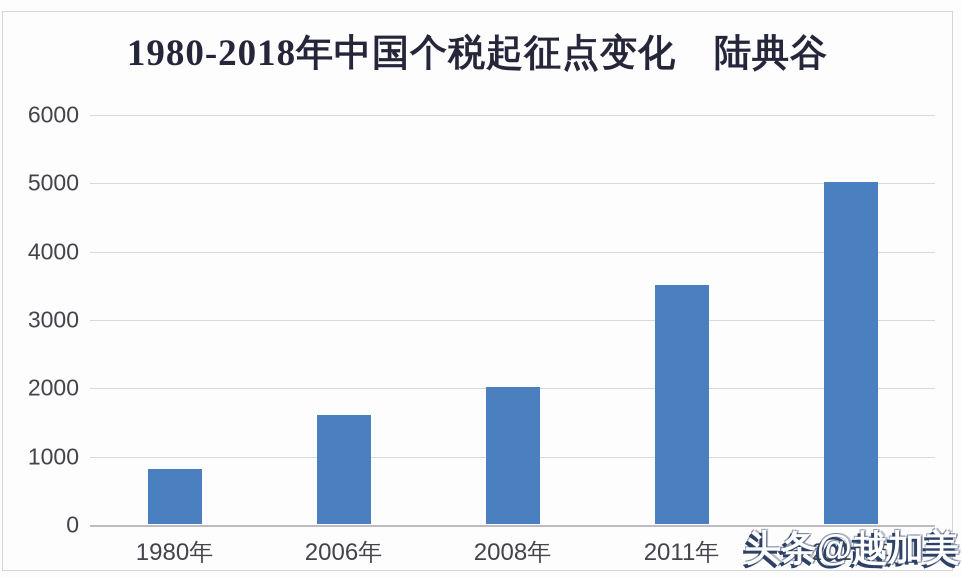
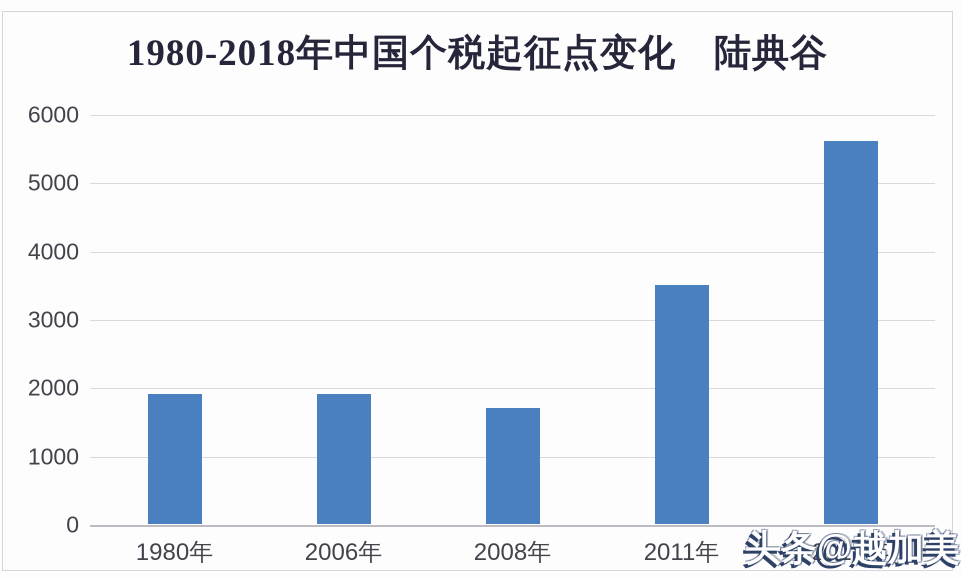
1980年: 800 -> 1900
2006年: 1600 -> 1900
2008年: 2000 -> 1700
2018年: 5000 -> 5600
